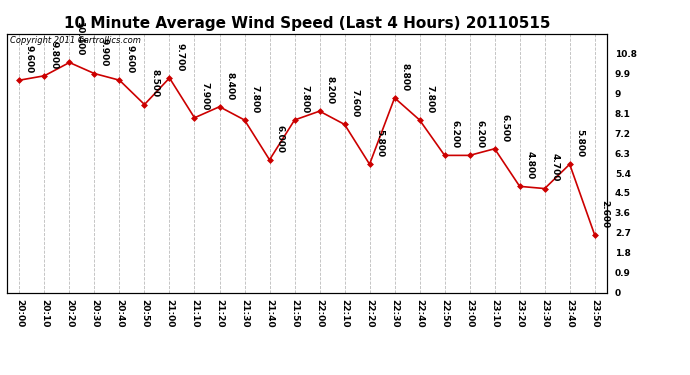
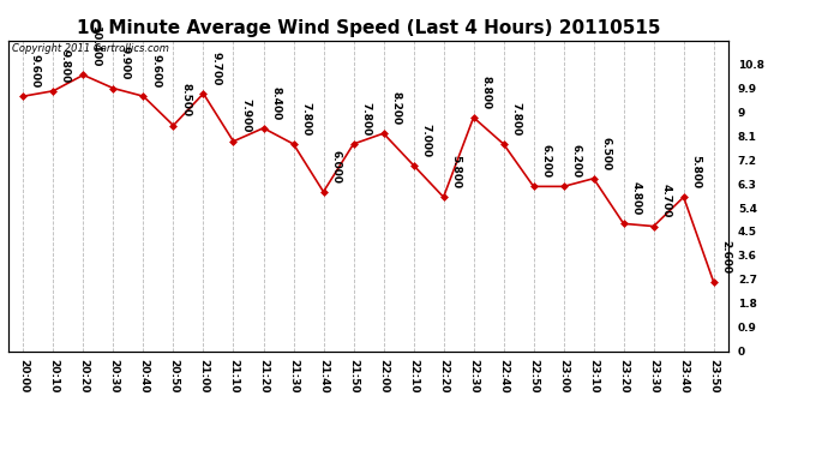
22:10: 7.600 -> 7.000
